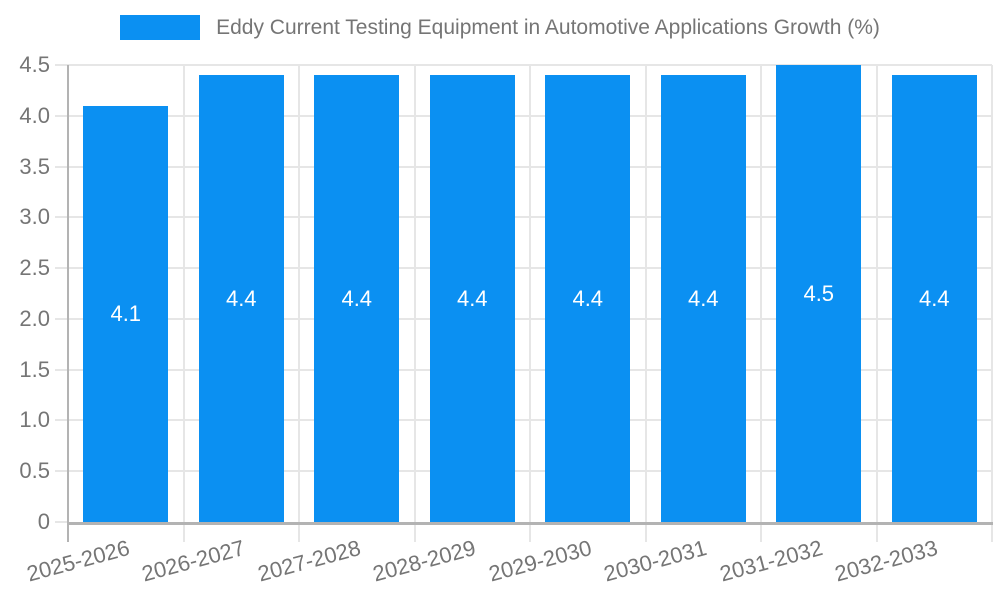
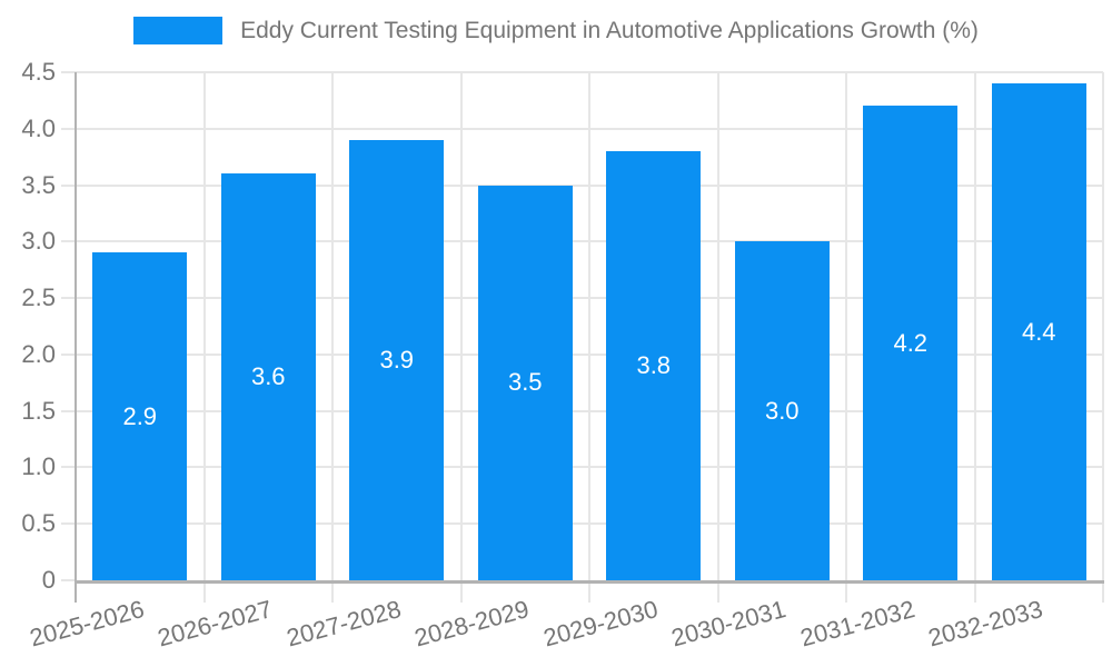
2025-2026: 4.1 -> 2.9
2026-2027: 4.4 -> 3.6
2027-2028: 4.4 -> 3.9
2028-2029: 4.4 -> 3.5
2029-2030: 4.4 -> 3.8
2030-2031: 4.4 -> 3.0
2031-2032: 4.5 -> 4.2
